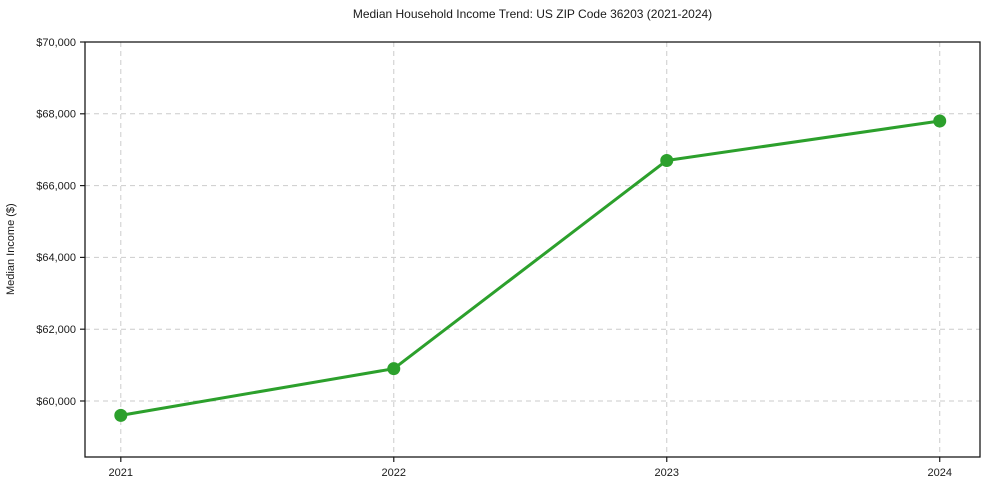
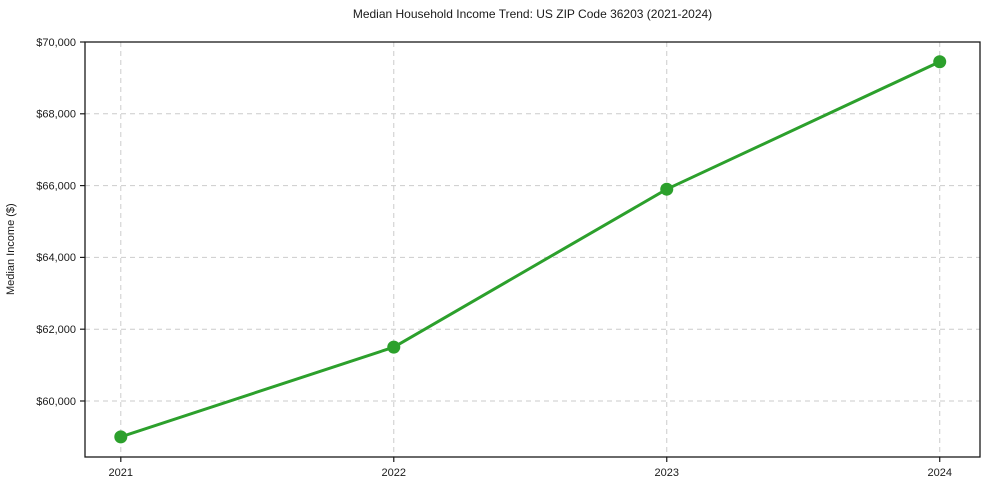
2021: $59600 -> $59000
2022: $60900 -> $61500
2023: $66700 -> $65900
2024: $67800 -> $69400
